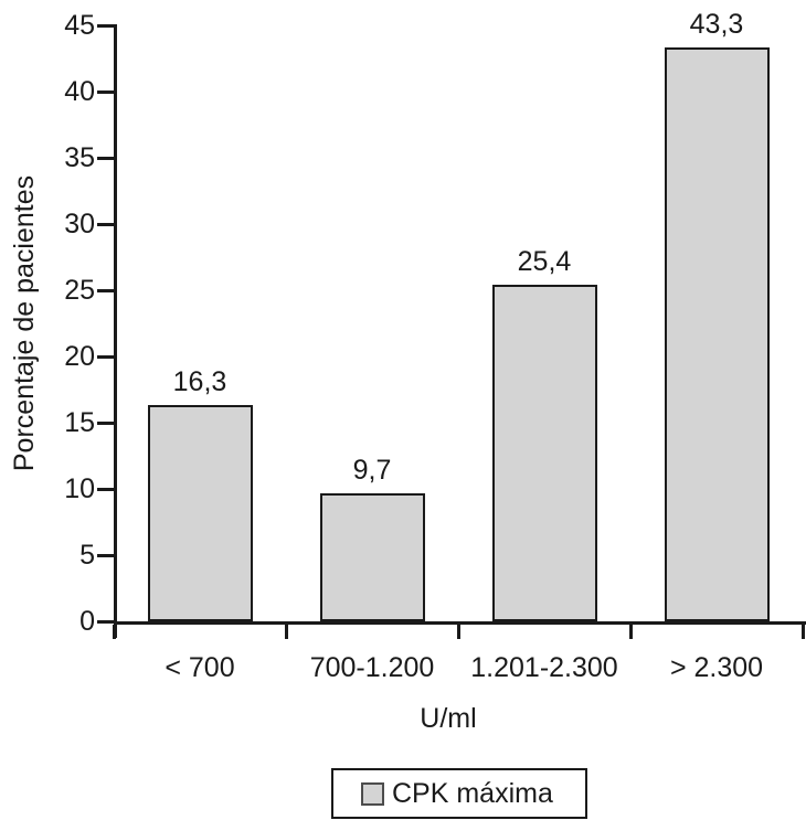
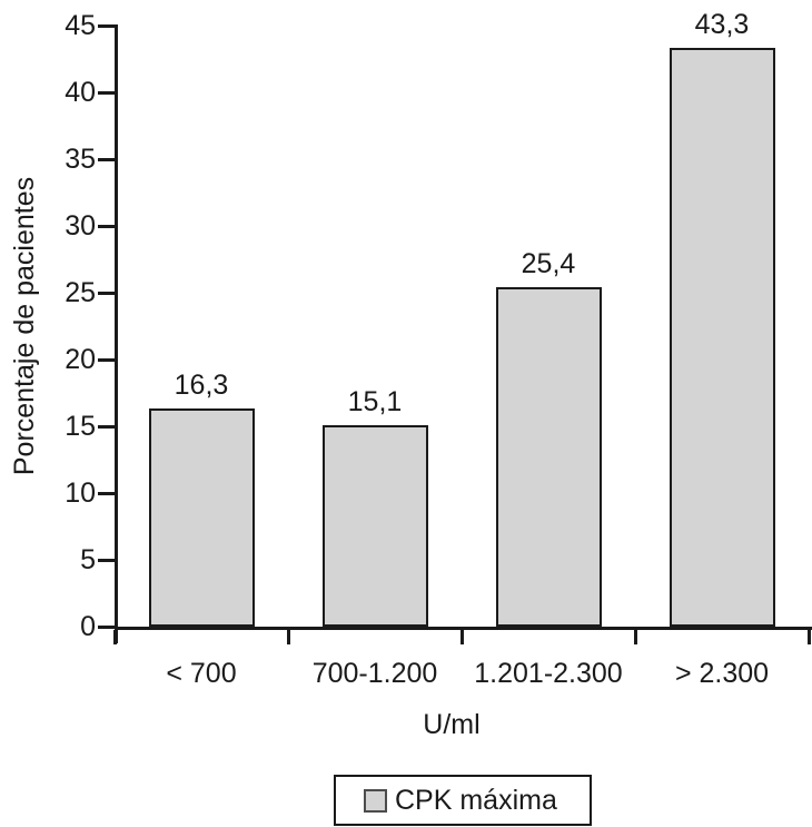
700-1.200: 9,7 -> 15,1
